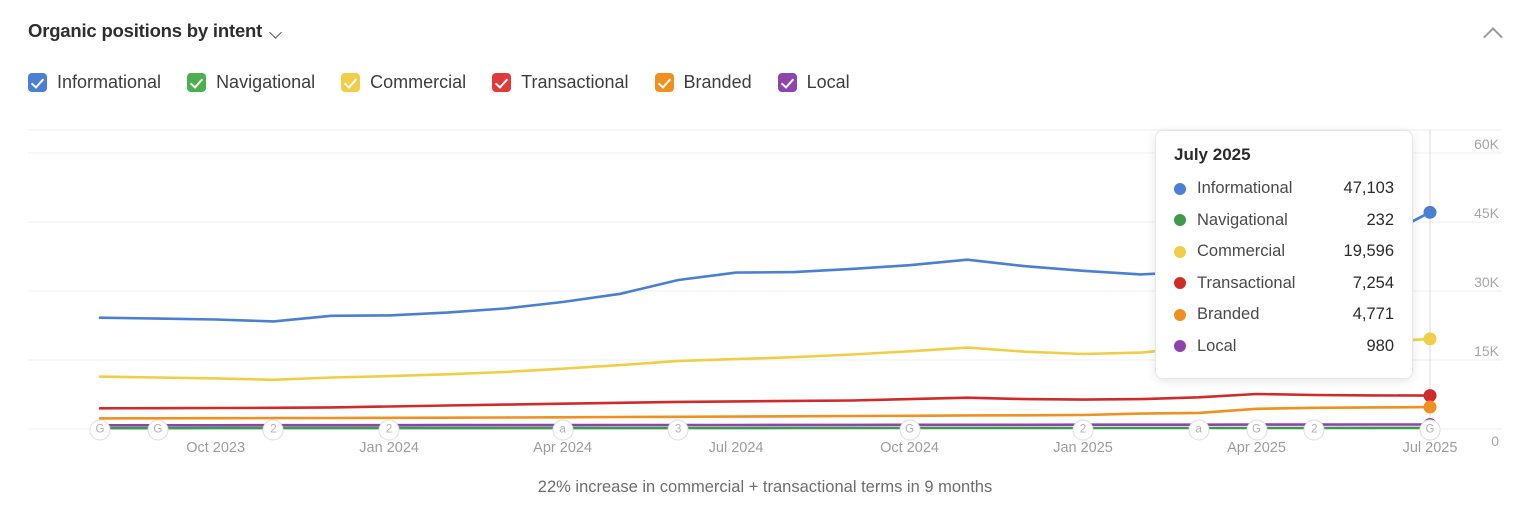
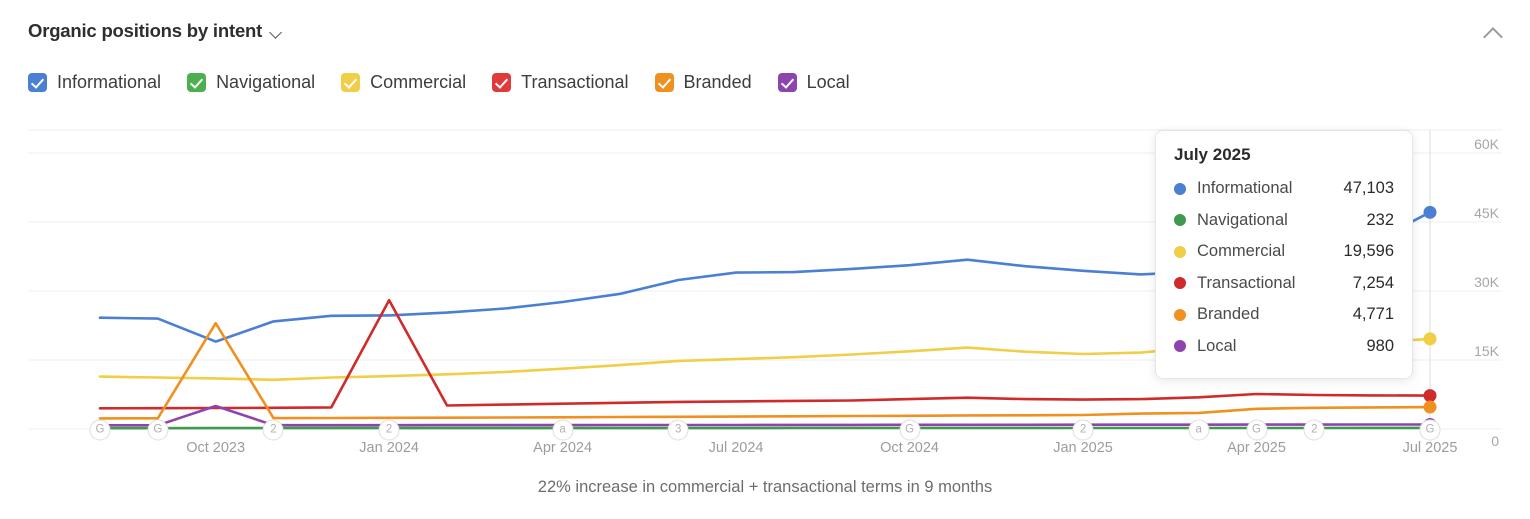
Informational/Oct 2023: 24K -> 19K
Branded/Oct 2023: 2K -> 23K
Local/Oct 2023: 1K -> 5K
Transactional/Jan 2024: 5K -> 28K
